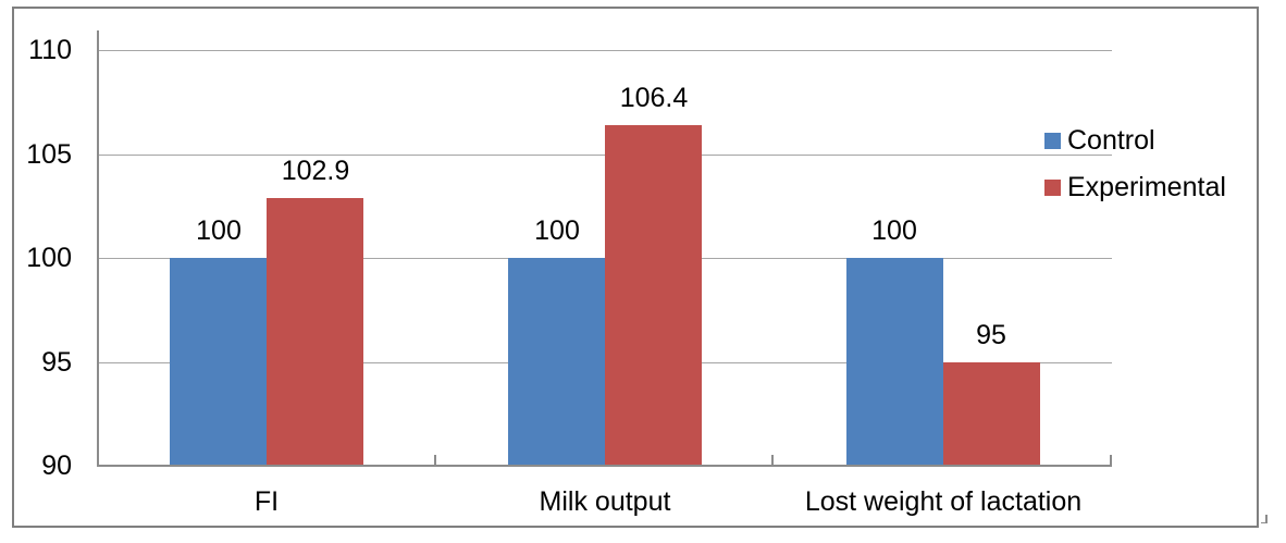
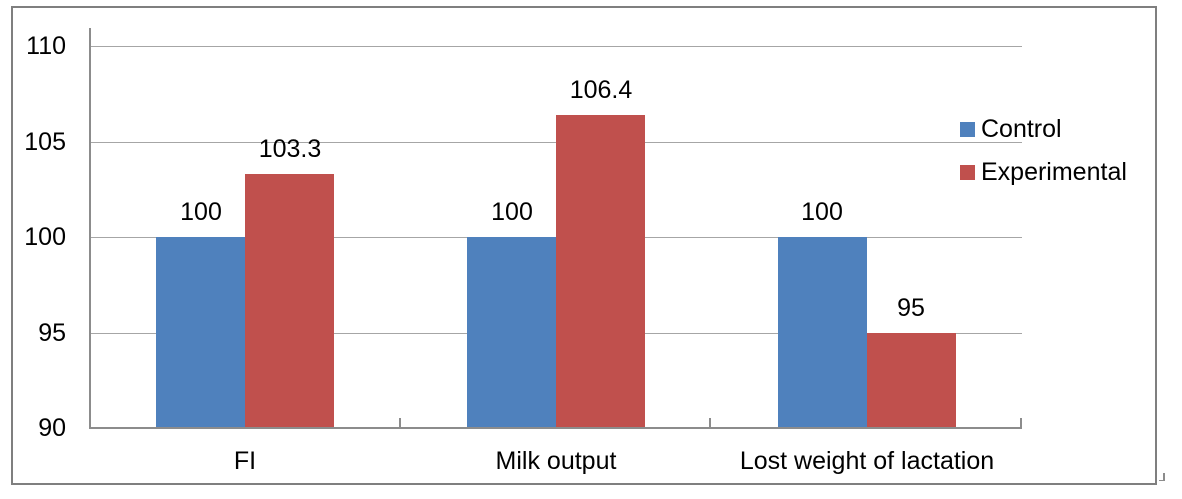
Experimental/FI: 102.9 -> 103.3
